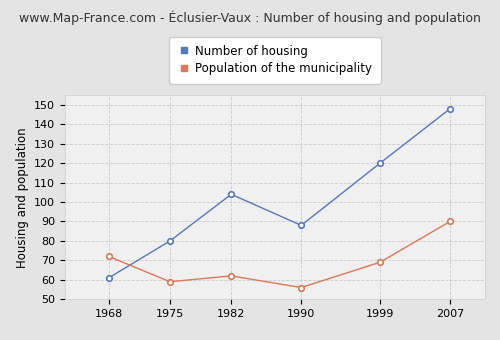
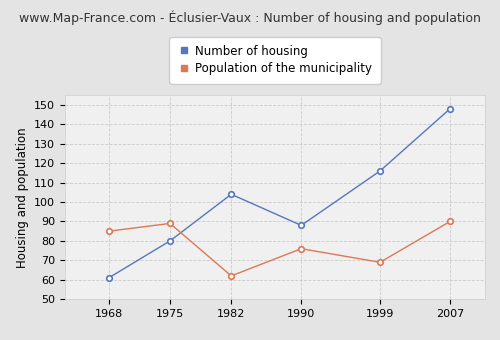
Population of the municipality/1968: 72 -> 85
Population of the municipality/1975: 59 -> 89
Population of the municipality/1990: 56 -> 76
Number of housing/1999: 120 -> 116
